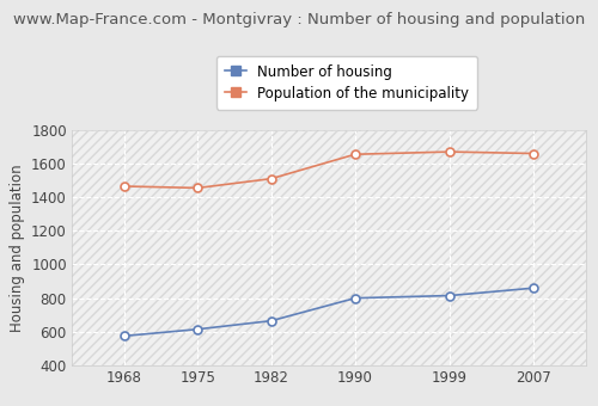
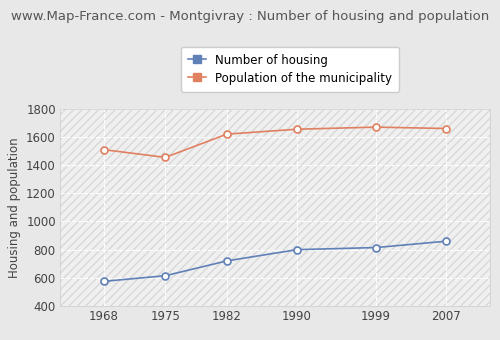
Population of the municipality/1968: 1460 -> 1510
Number of housing/1982: 660 -> 720
Population of the municipality/1982: 1510 -> 1620
